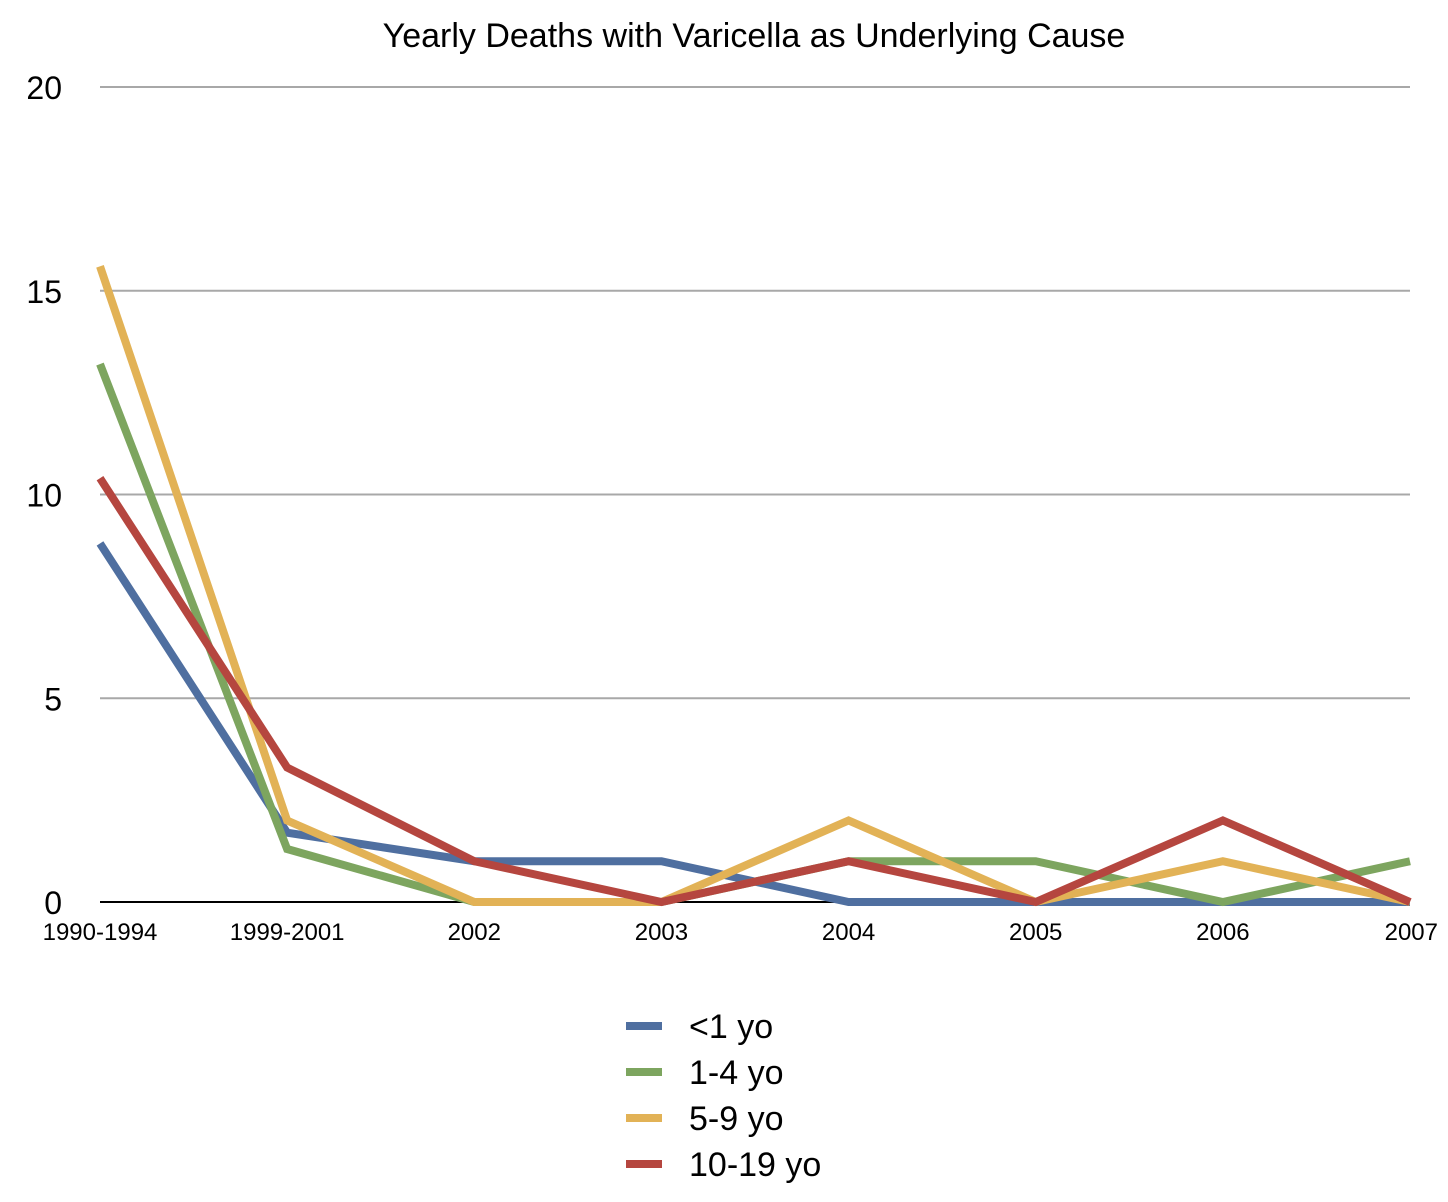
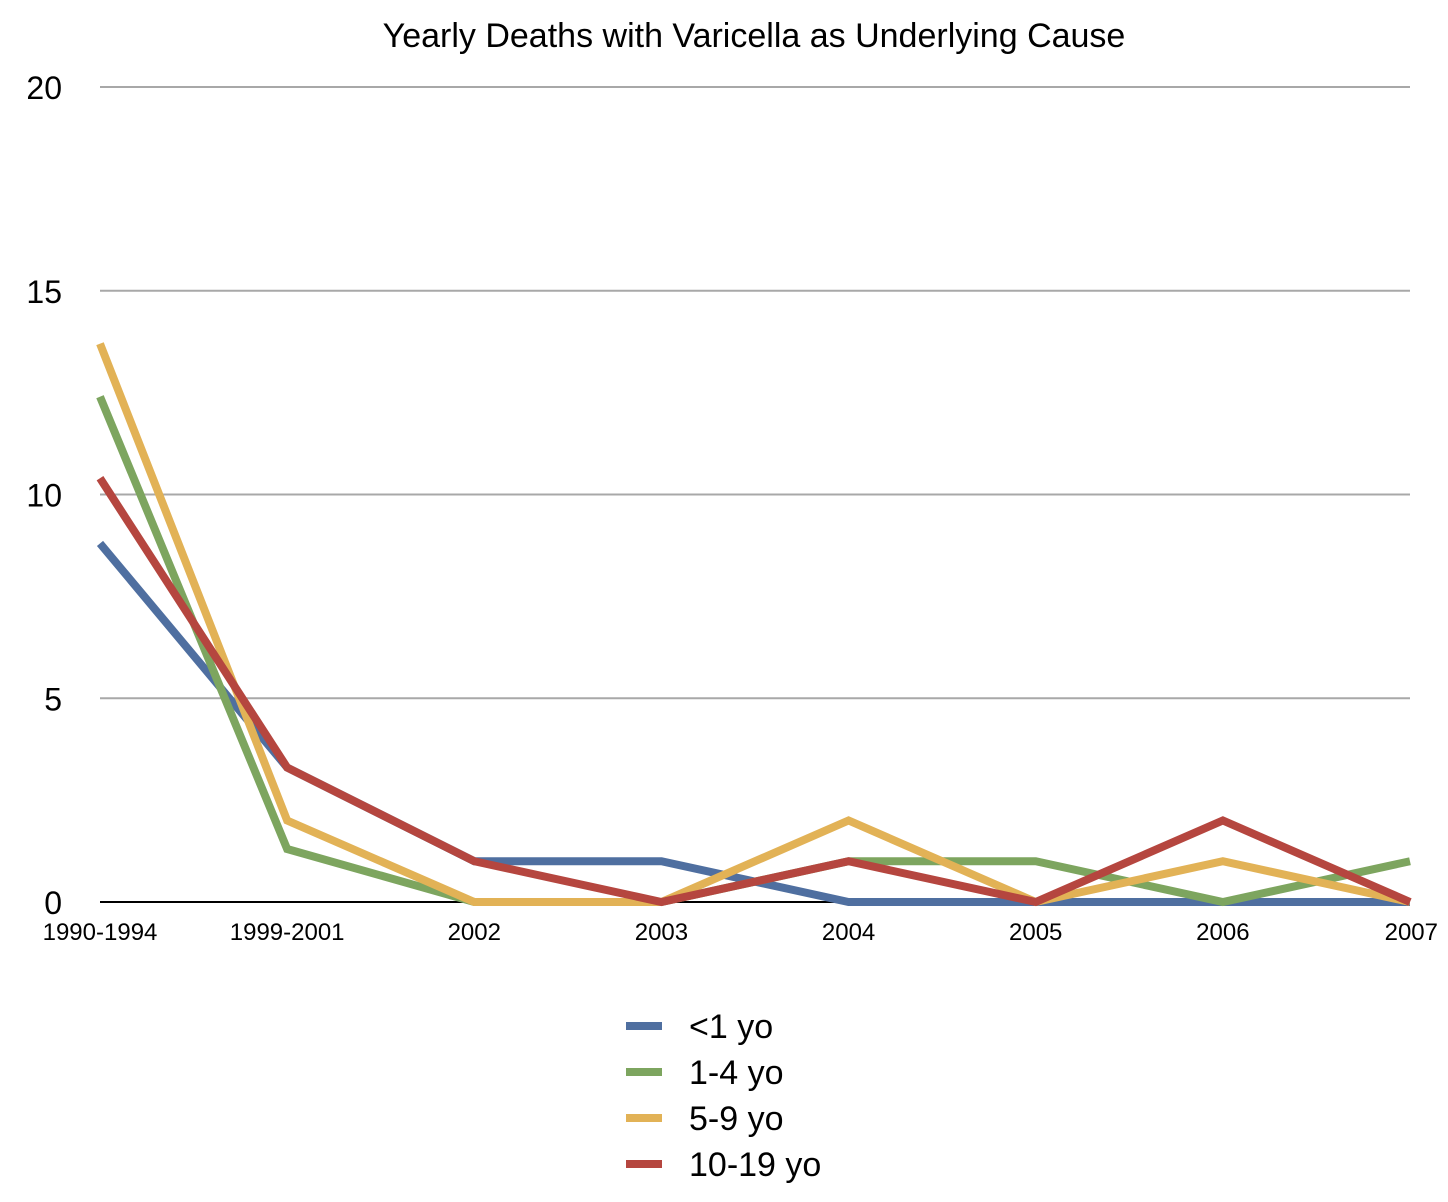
1-4 yo/1990-1994: 13.2 -> 12.4
5-9 yo/1990-1994: 15.6 -> 13.7
<1 yo/1999-2001: 1.7 -> 3.3
